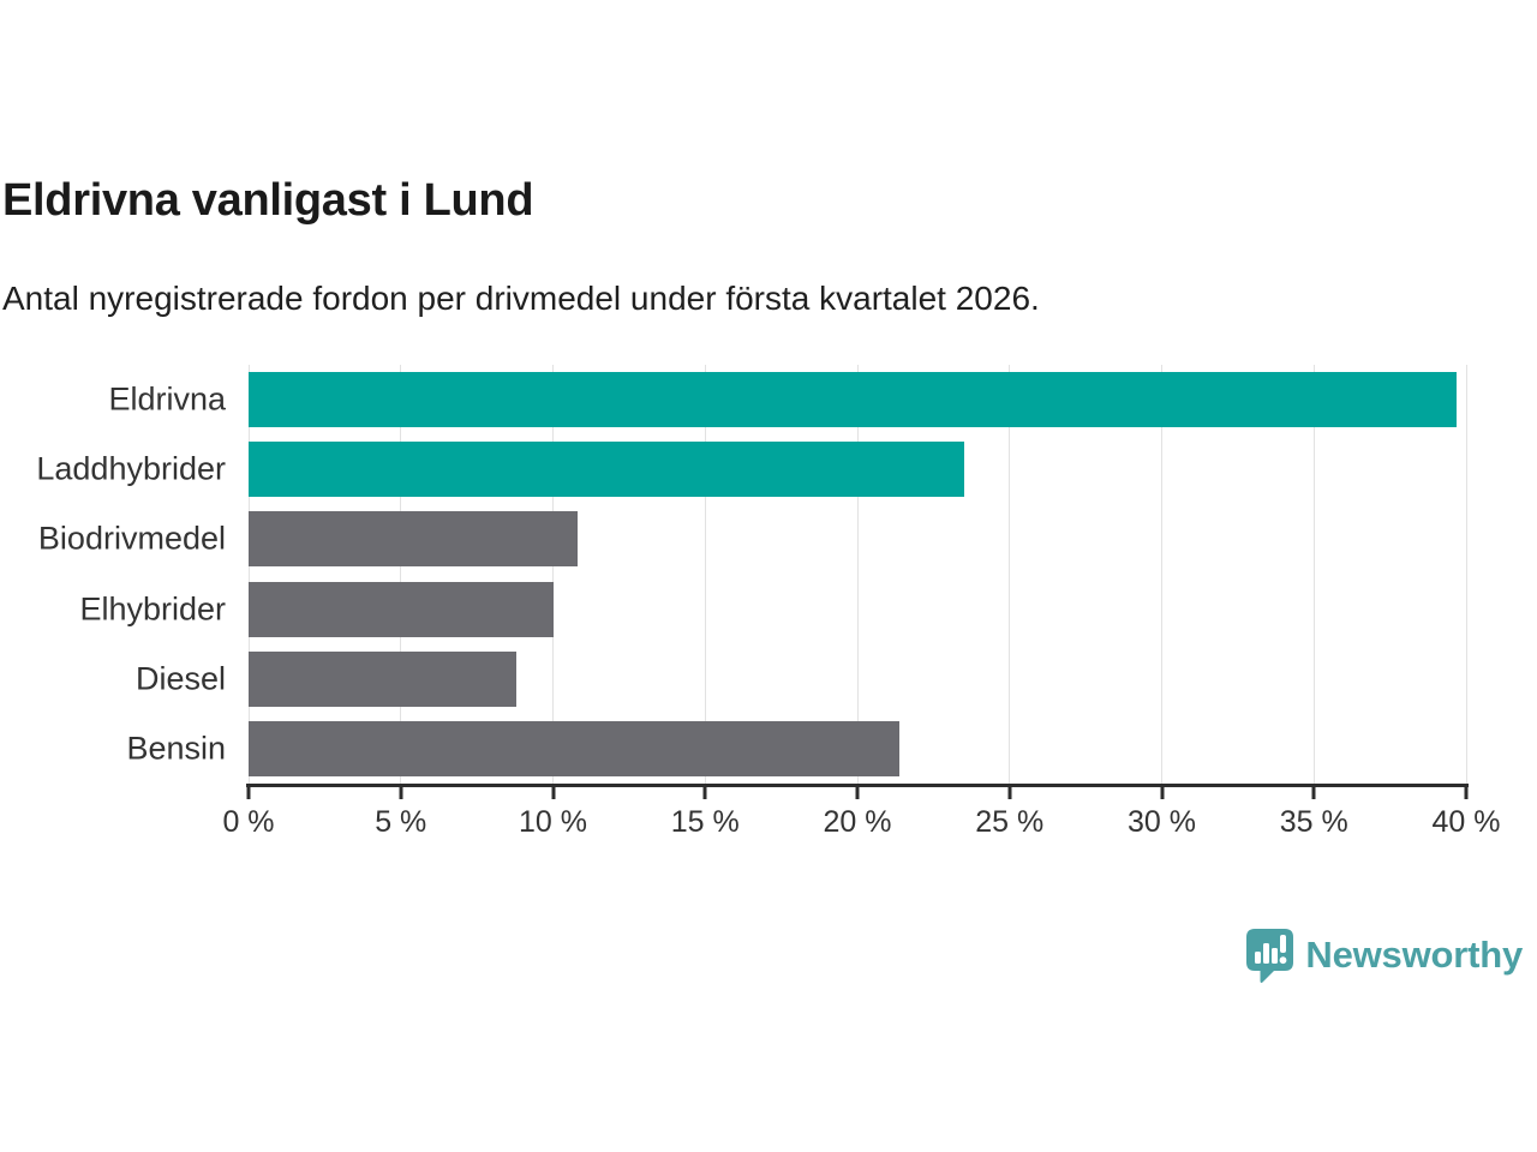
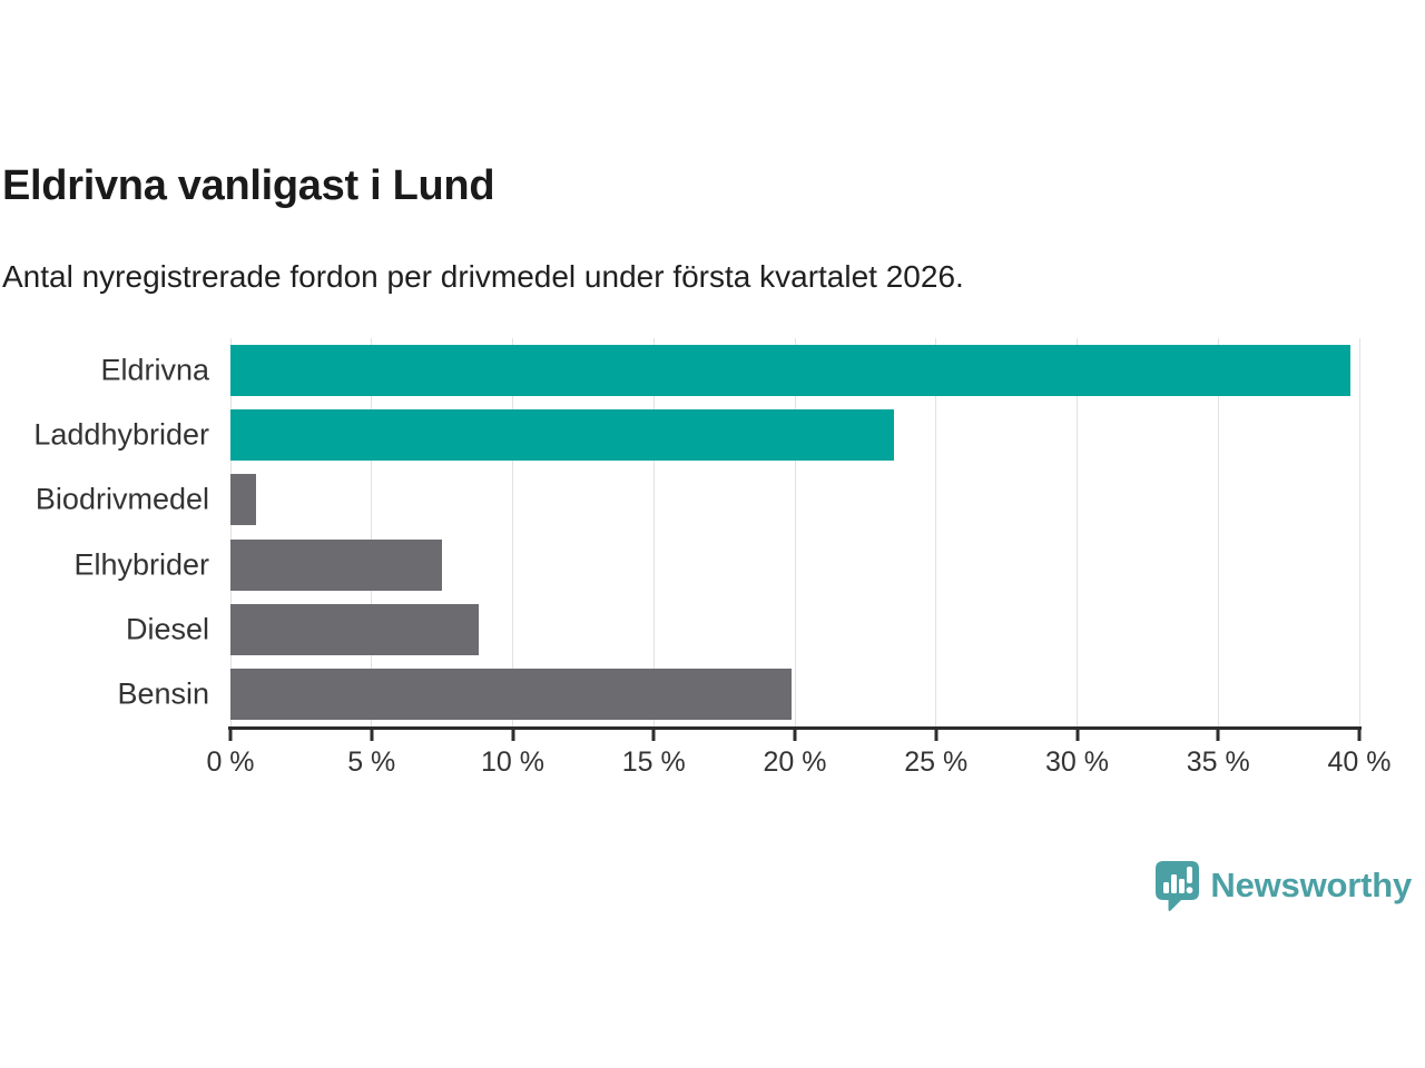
Biodrivmedel: 10.8% -> 0.9%
Elhybrider: 10.0% -> 7.5%
Bensin: 21.4% -> 19.9%
